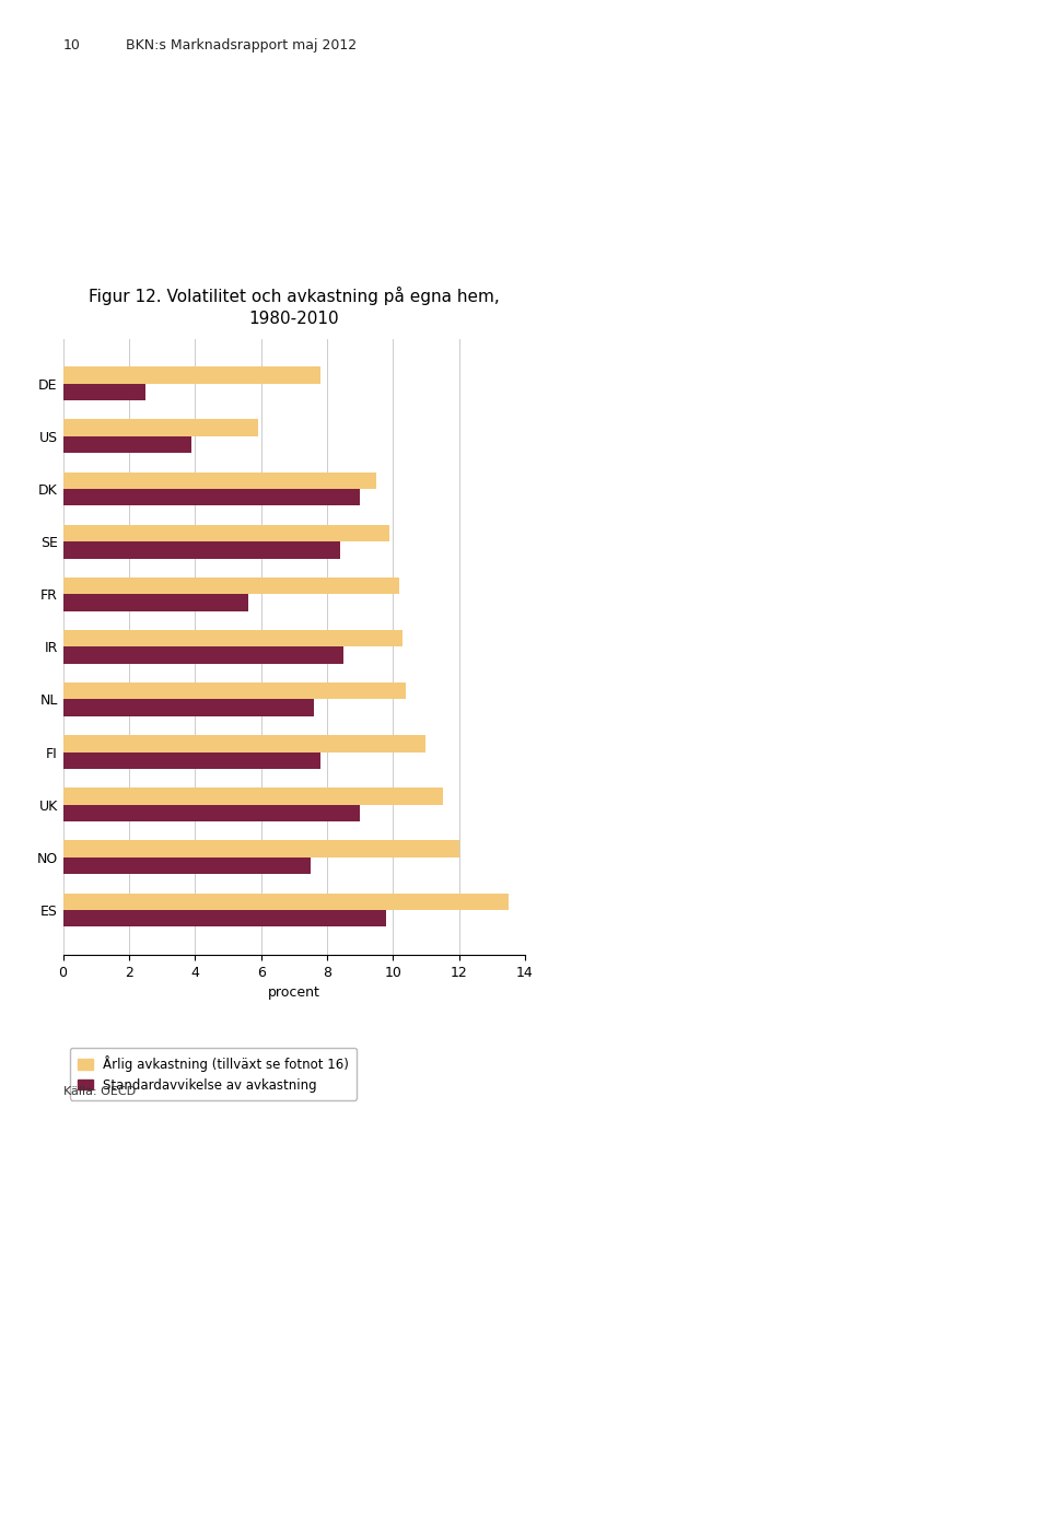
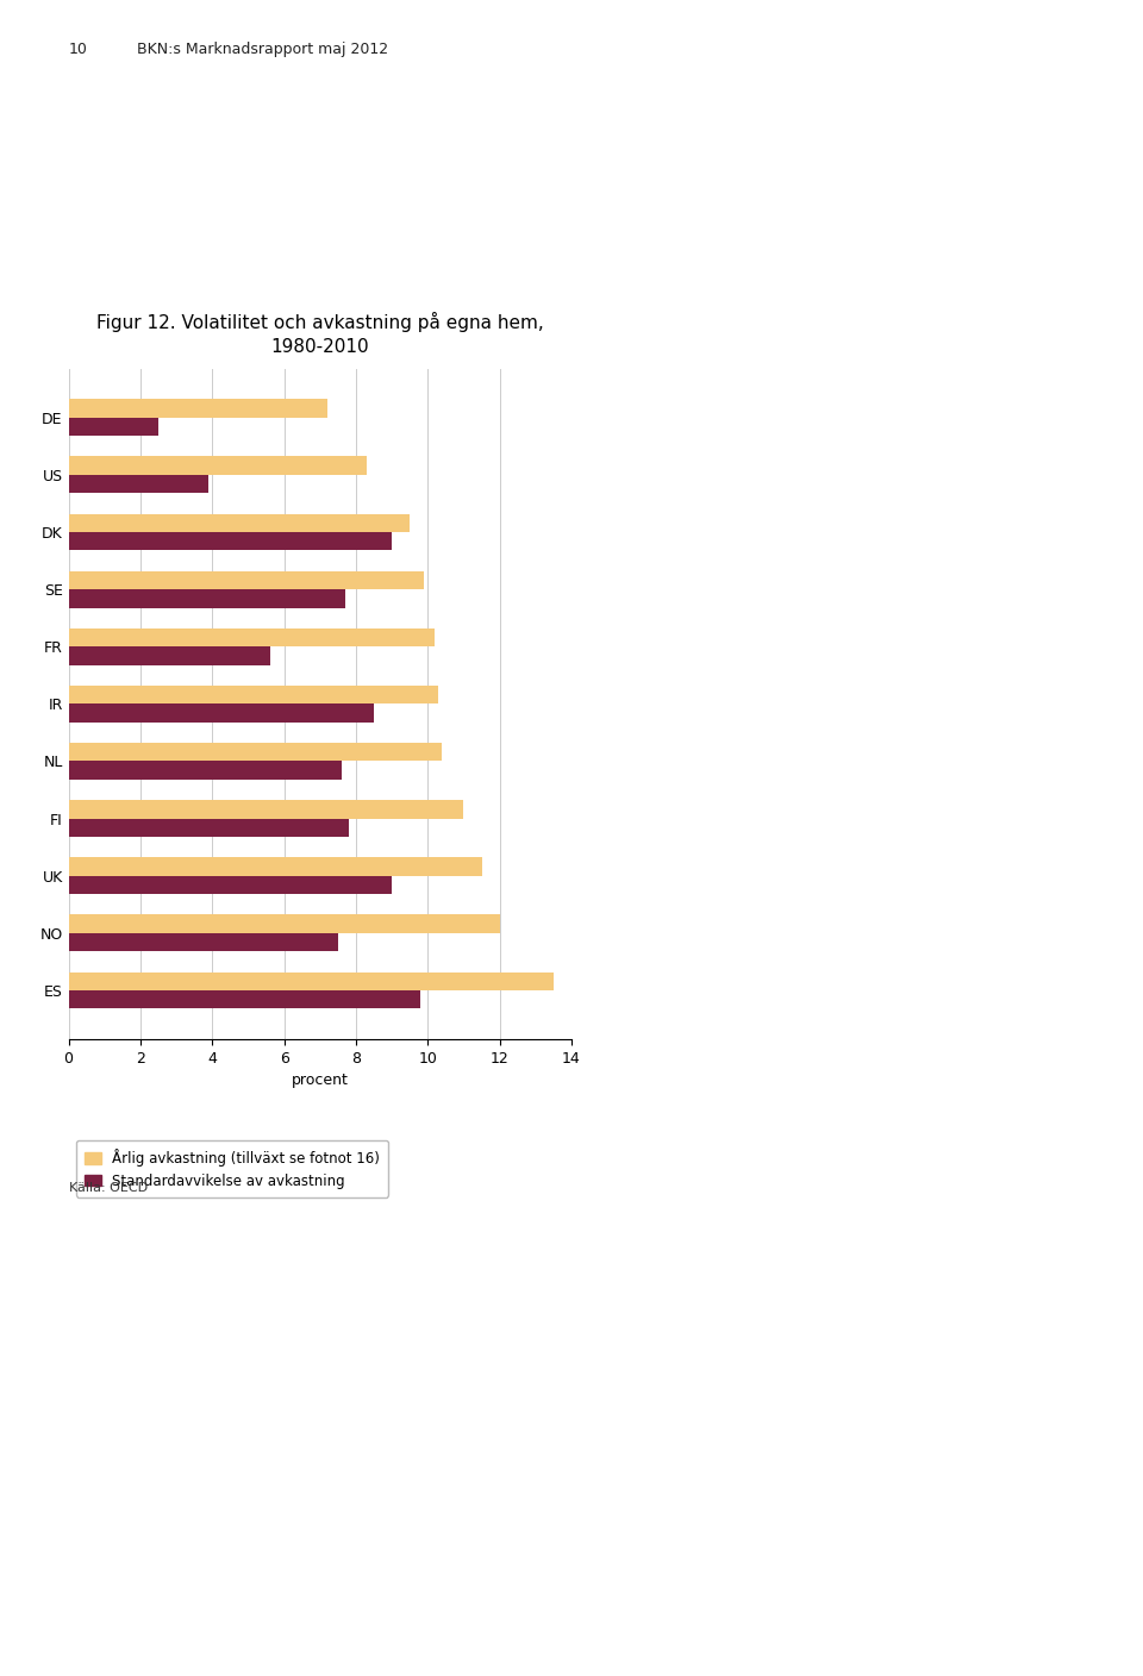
Årlig avkastning (tillväxt se fotnot 16)/DE: 7.8 -> 7.2
Årlig avkastning (tillväxt se fotnot 16)/US: 5.9 -> 8.3
Standardavvikelse av avkastning/SE: 8.4 -> 7.7
